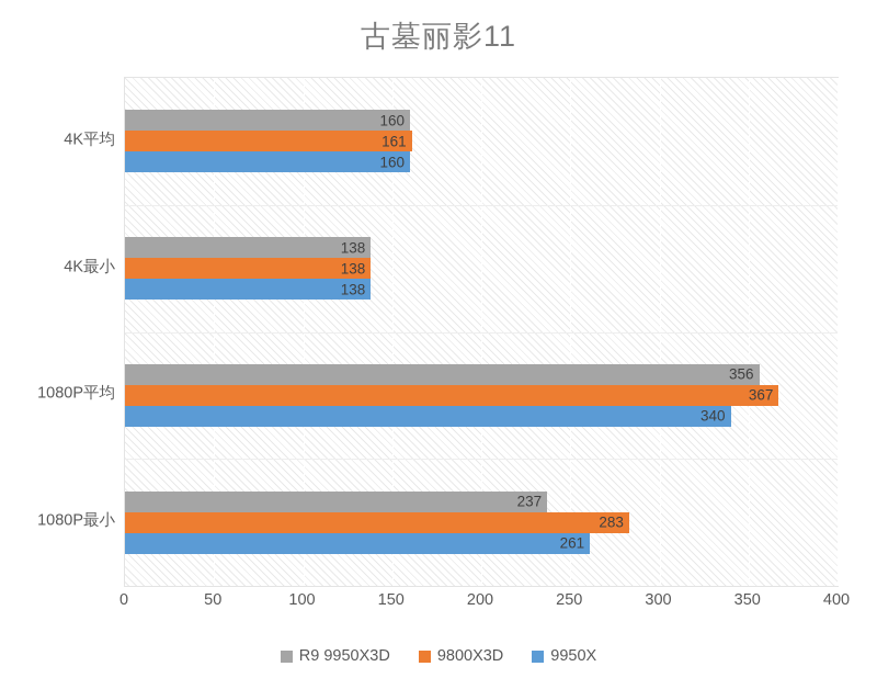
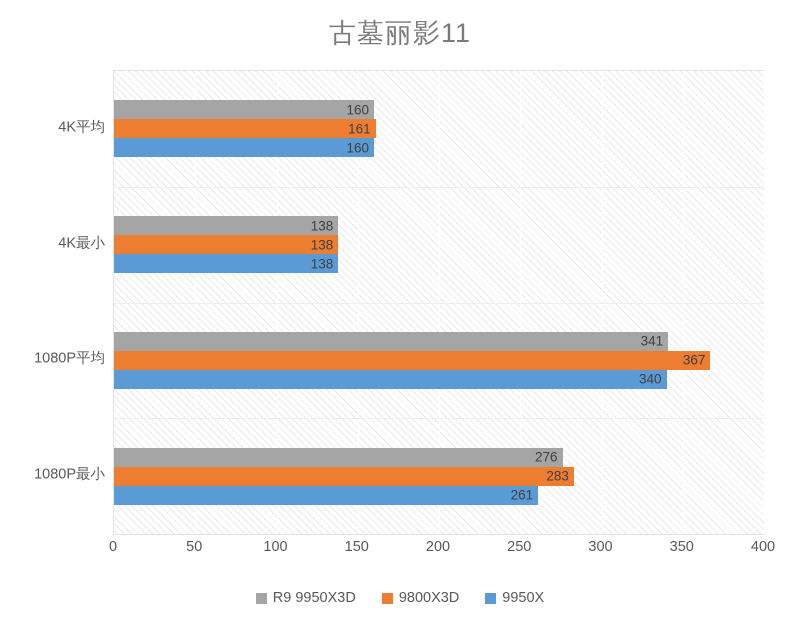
R9 9950X3D/1080P平均: 356 -> 341
R9 9950X3D/1080P最小: 237 -> 276
